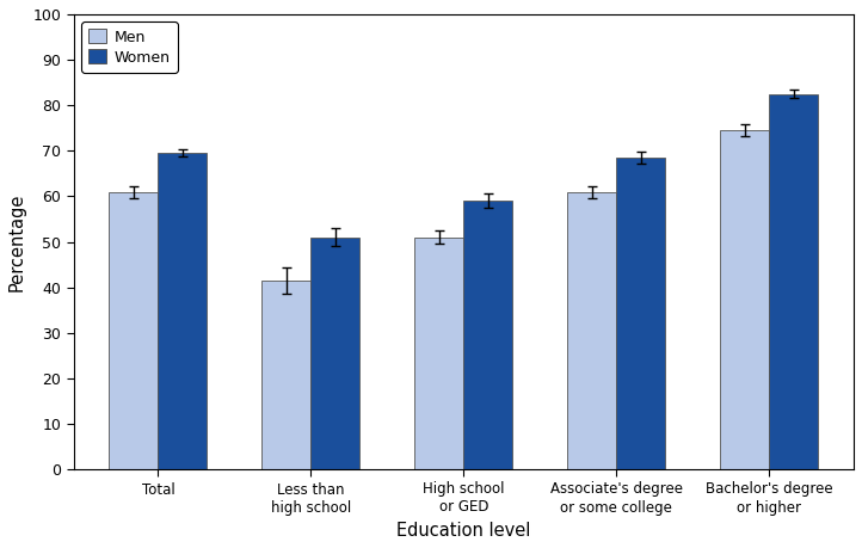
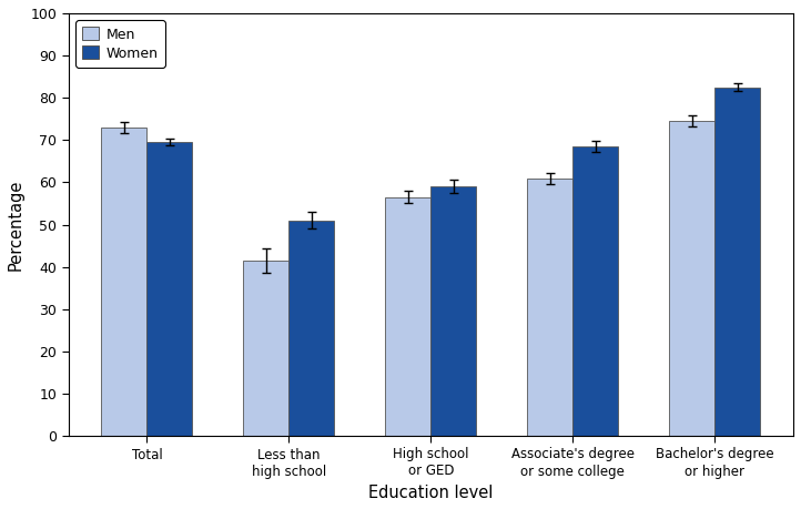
Men/Total: 61.0 -> 73.0
Men/High school or GED: 51.0 -> 56.5
